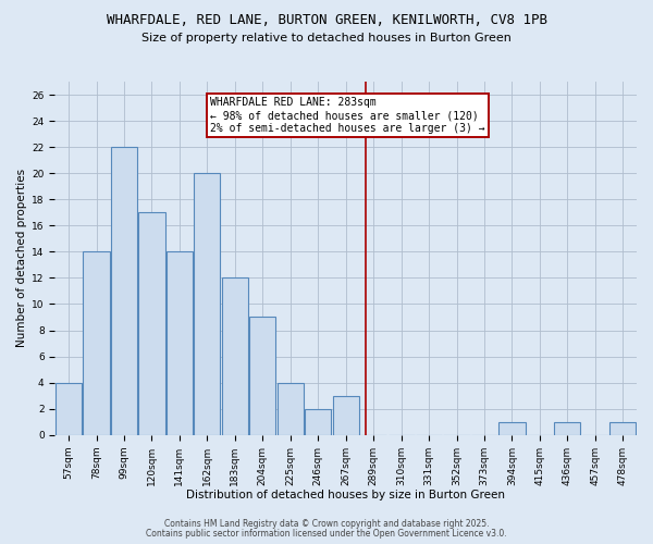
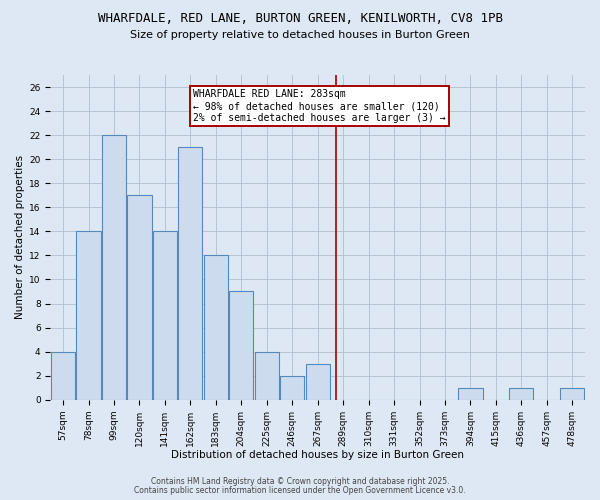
162sqm: 20 -> 21
